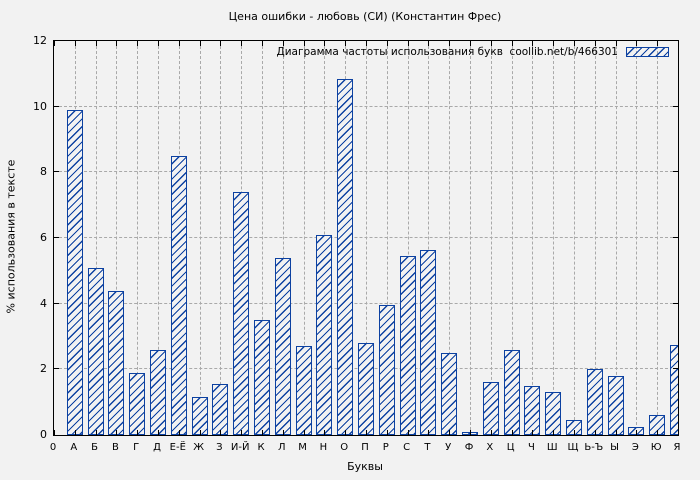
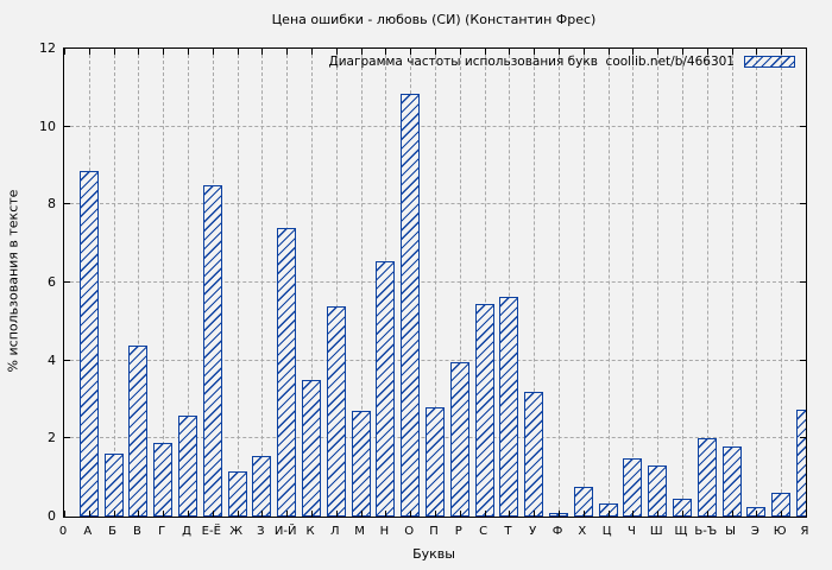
А: 9.9 -> 8.8
Б: 5.1 -> 1.6
Н: 6.1 -> 6.5
У: 2.5 -> 3.2
Х: 1.6 -> 0.8
Ц: 2.6 -> 0.3
